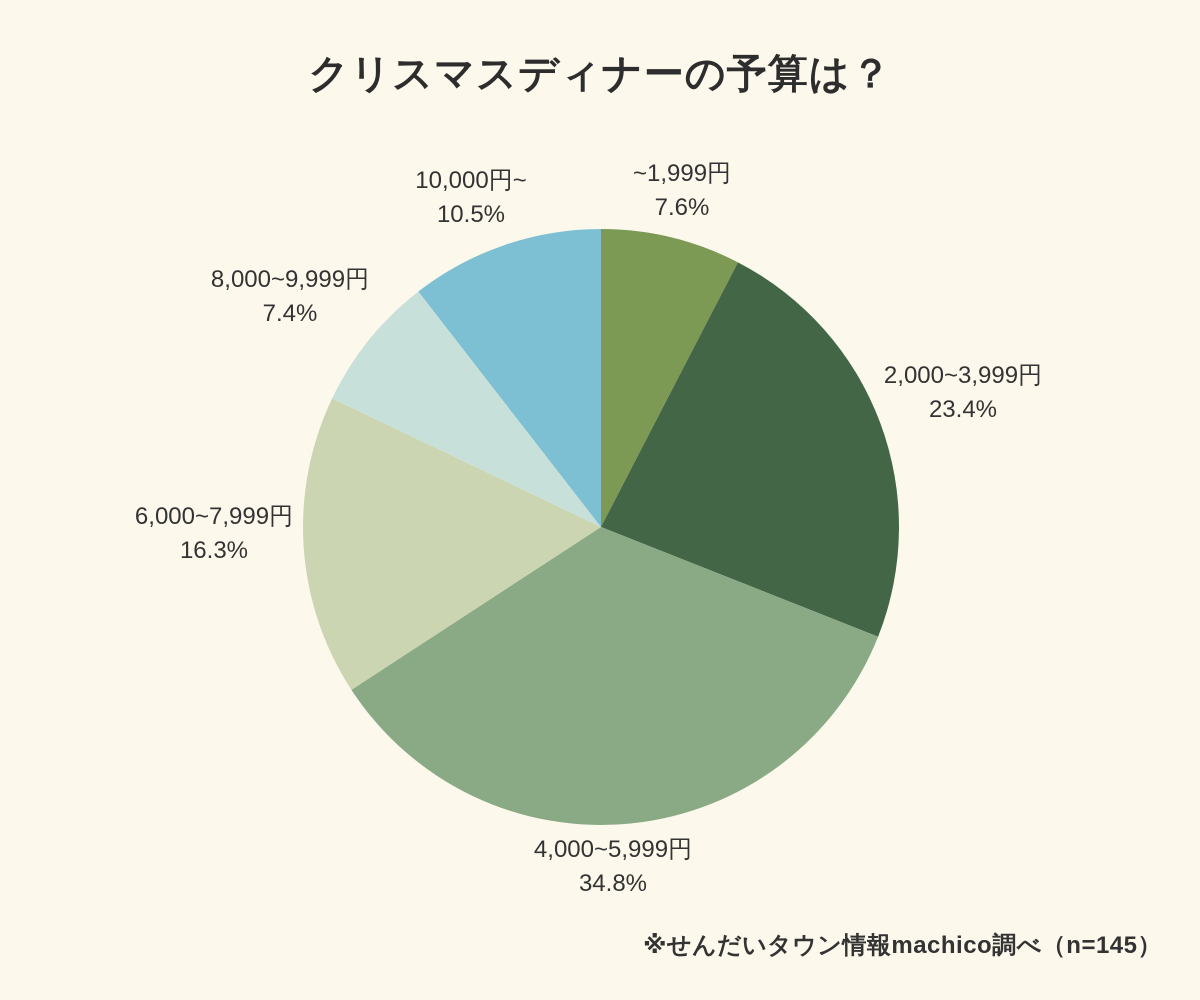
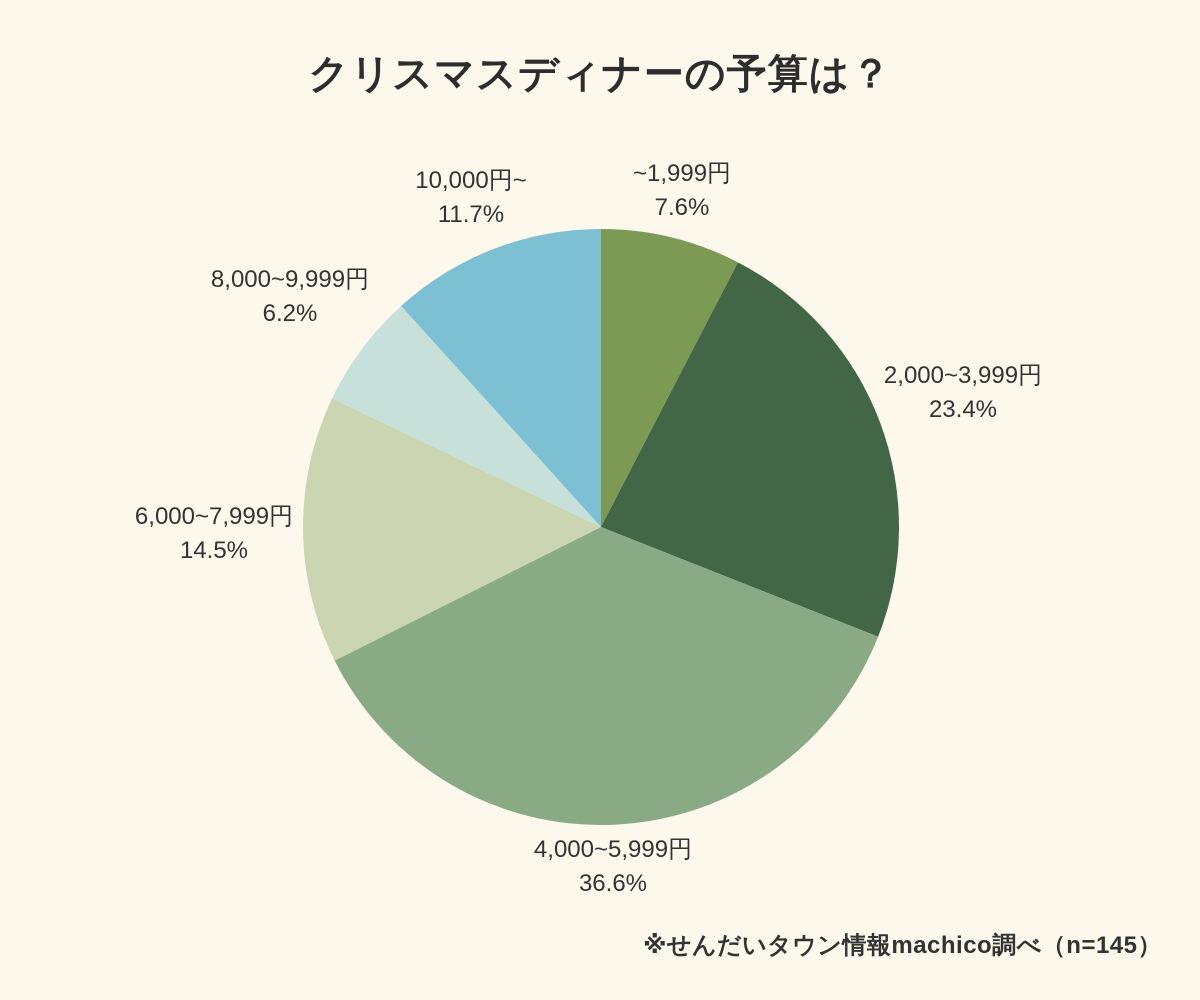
4,000~5,999円: 34.8% -> 36.6%
6,000~7,999円: 16.3% -> 14.5%
8,000~9,999円: 7.4% -> 6.2%
10,000円~: 10.5% -> 11.7%
